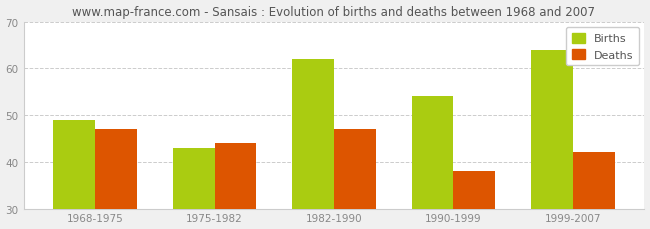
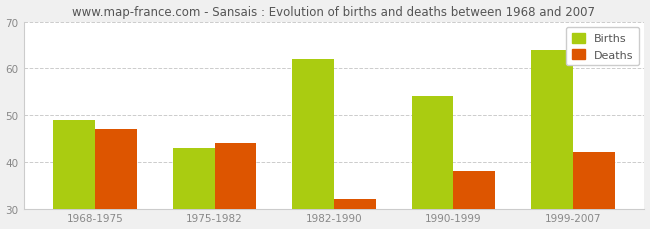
Deaths/1982-1990: 47 -> 32
